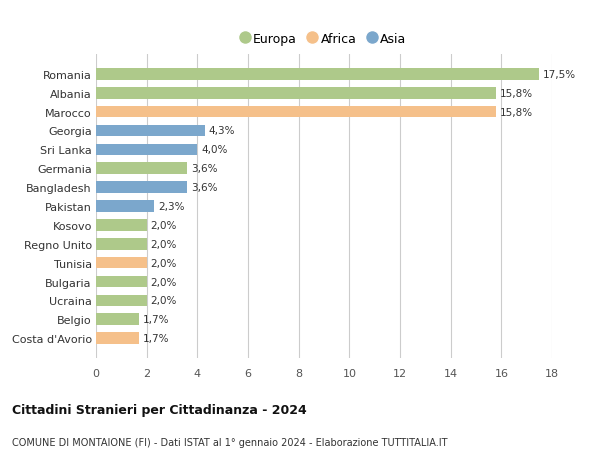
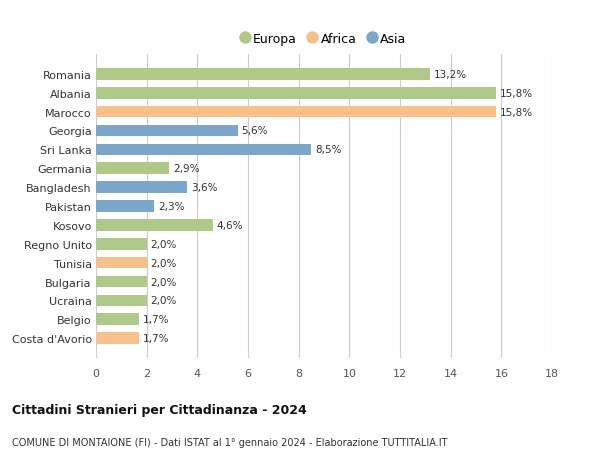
Romania: 17,5% -> 13,2%
Georgia: 4,3% -> 5,6%
Sri Lanka: 4,0% -> 8,5%
Germania: 3,6% -> 2,9%
Kosovo: 2,0% -> 4,6%
